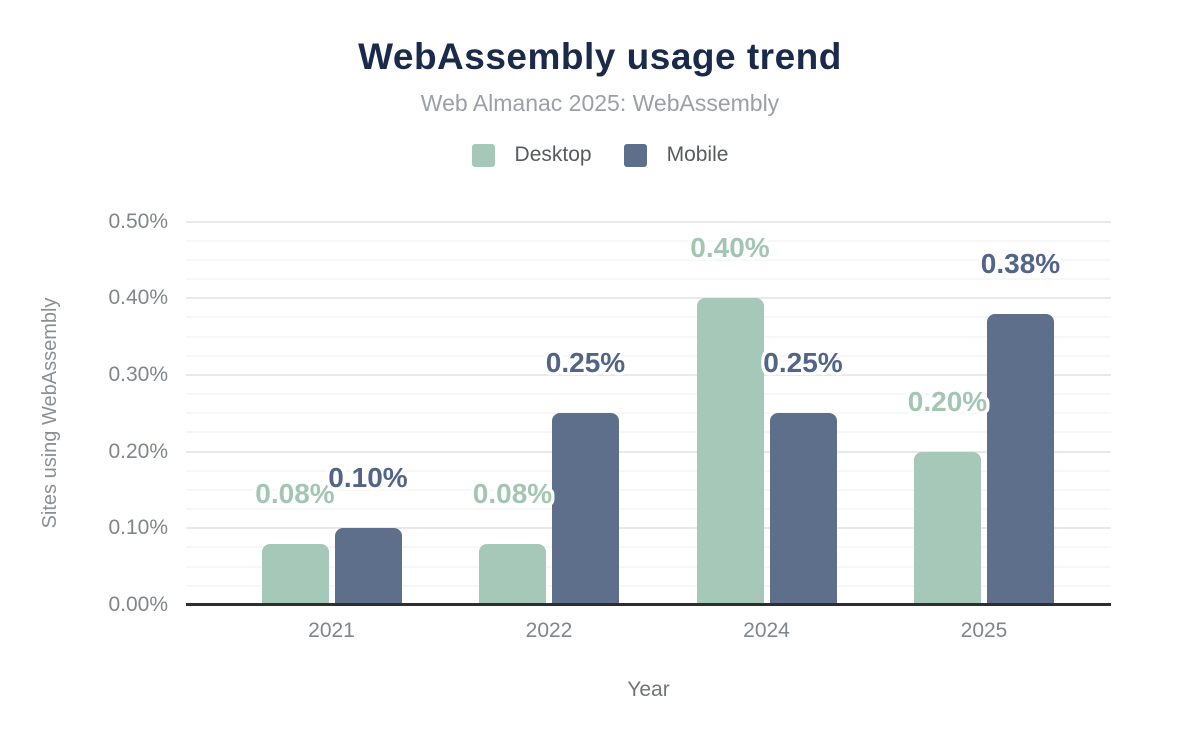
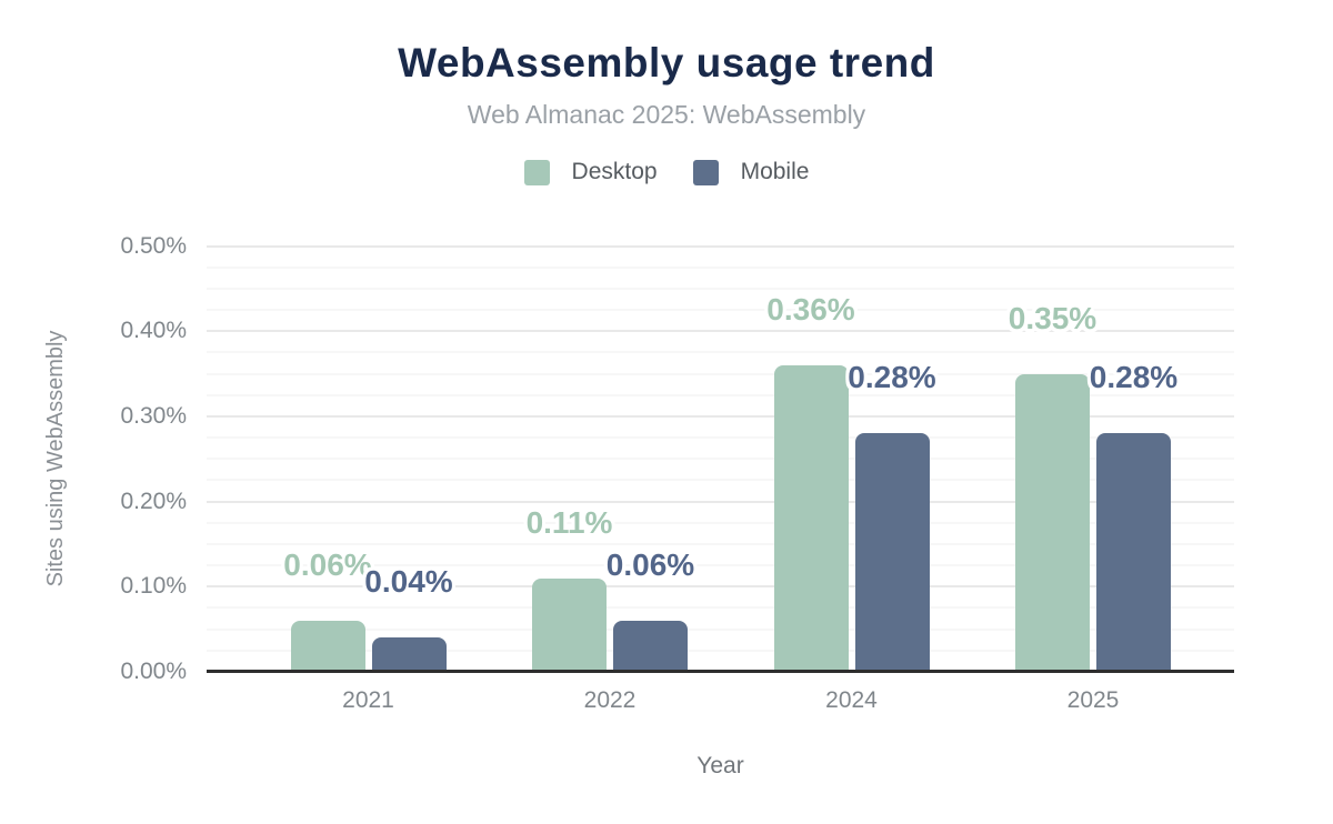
Desktop/2021: 0.08% -> 0.06%
Mobile/2021: 0.10% -> 0.04%
Desktop/2022: 0.08% -> 0.11%
Mobile/2022: 0.25% -> 0.06%
Desktop/2024: 0.40% -> 0.36%
Mobile/2024: 0.25% -> 0.28%
Desktop/2025: 0.20% -> 0.35%
Mobile/2025: 0.38% -> 0.28%
